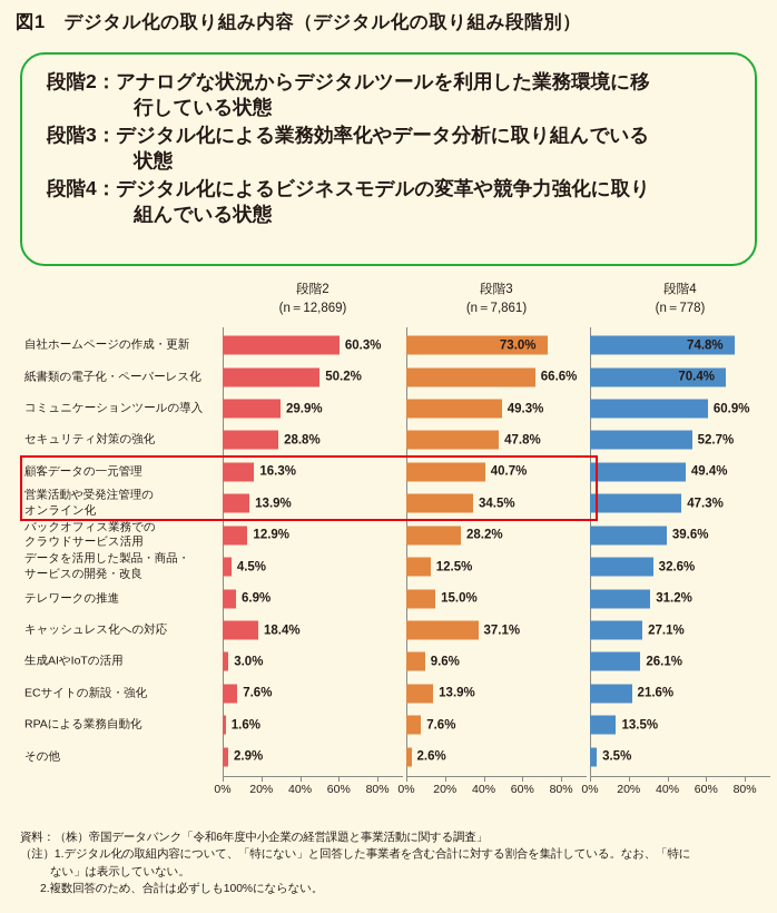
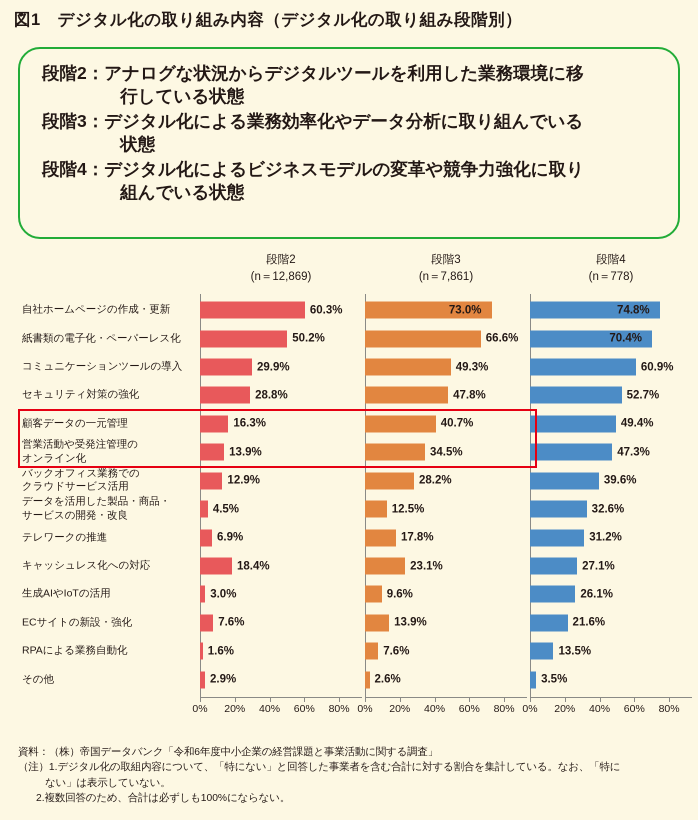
段階3/テレワークの推進: 15.0% -> 17.8%
段階3/キャッシュレス化への対応: 37.1% -> 23.1%
